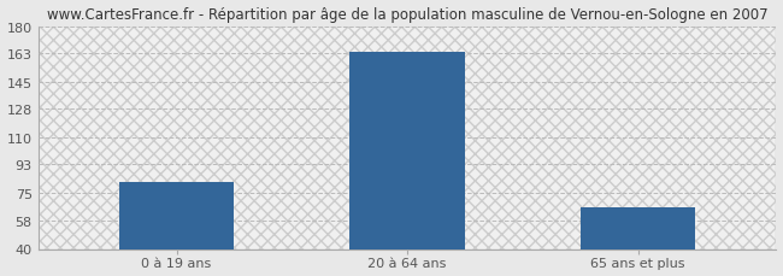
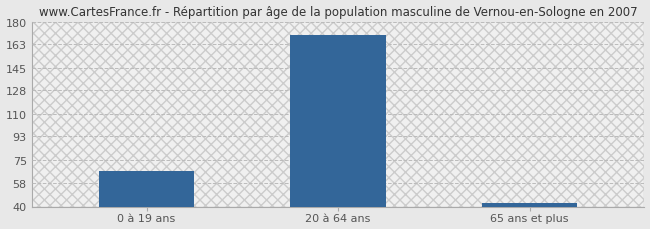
0 à 19 ans: 82 -> 67
20 à 64 ans: 164 -> 170
65 ans et plus: 66 -> 43
